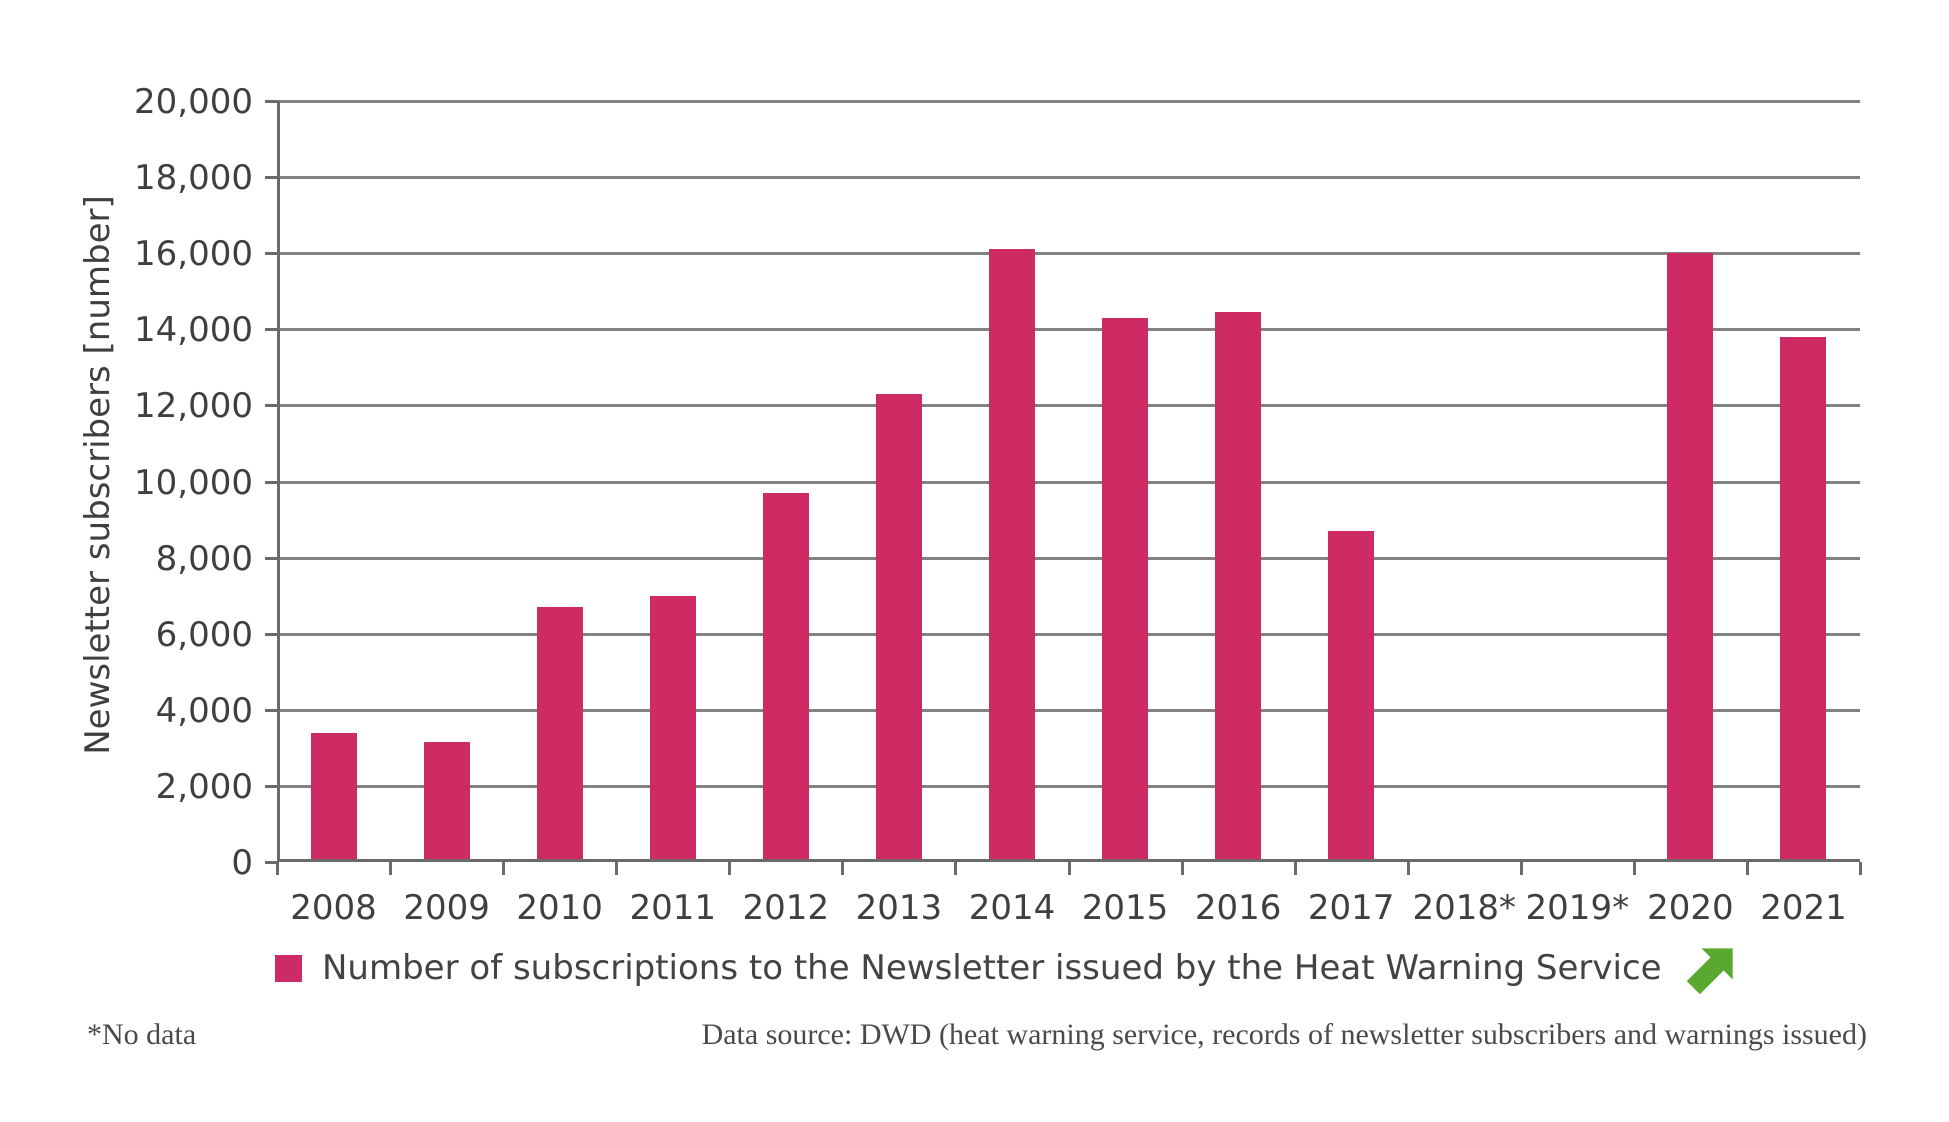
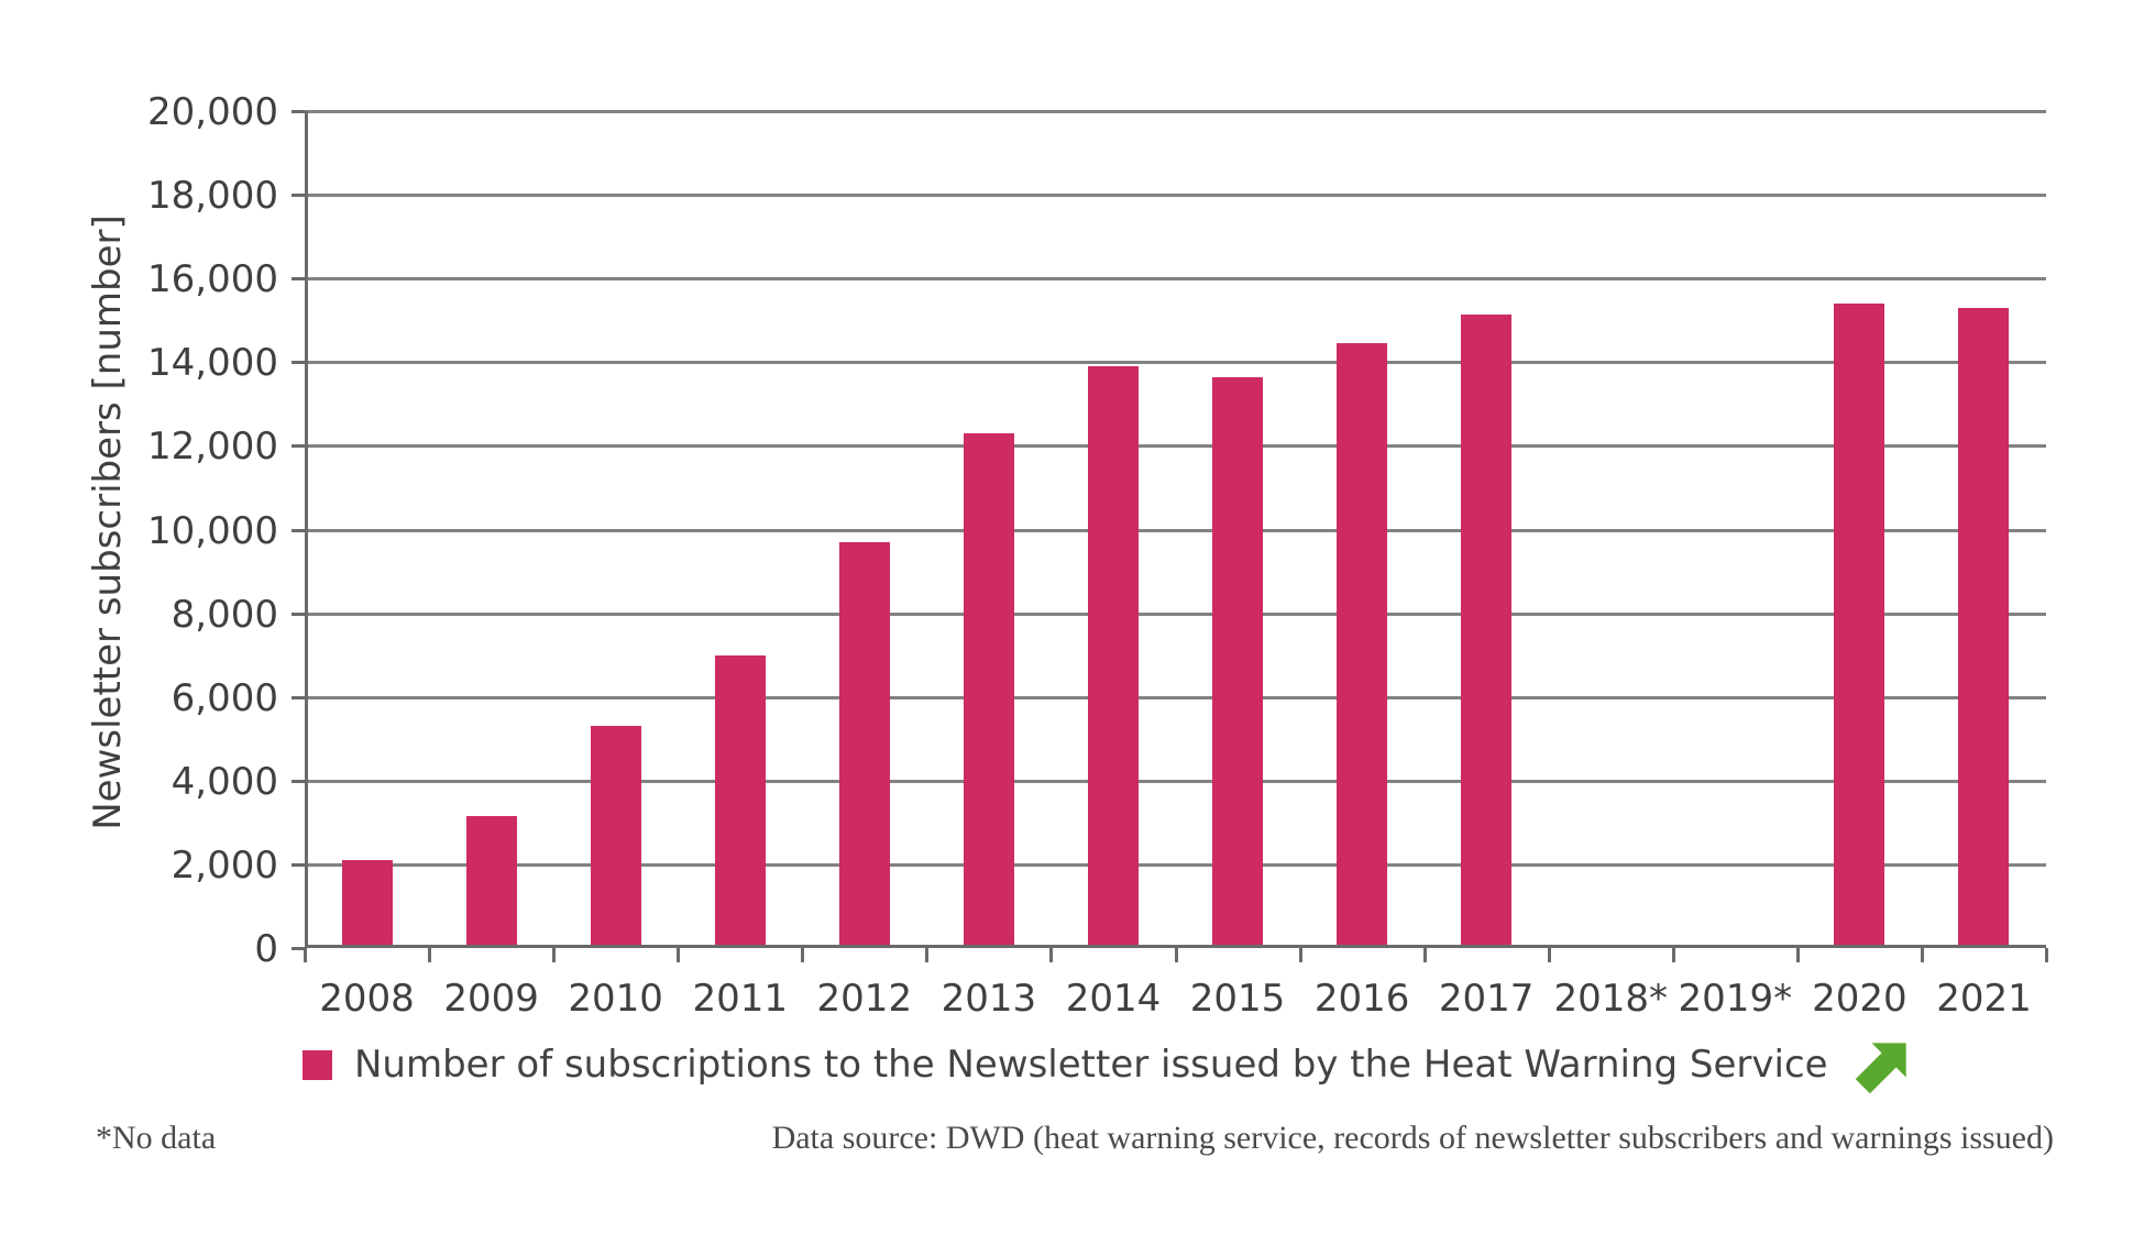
2008: 3400 -> 2100
2010: 6700 -> 5300
2014: 16100 -> 13900
2015: 14300 -> 13600
2017: 8700 -> 15200
2020: 16000 -> 15400
2021: 13800 -> 15300
